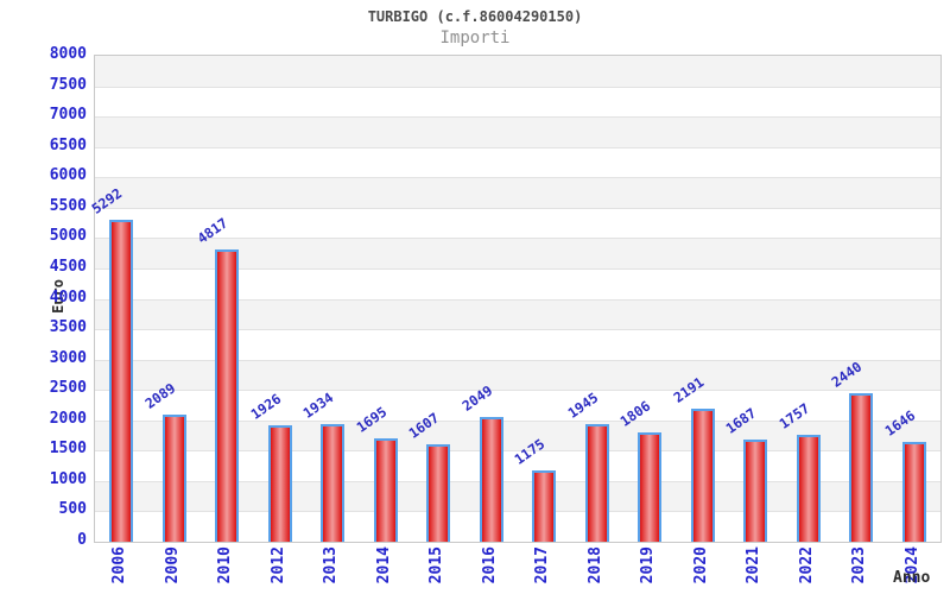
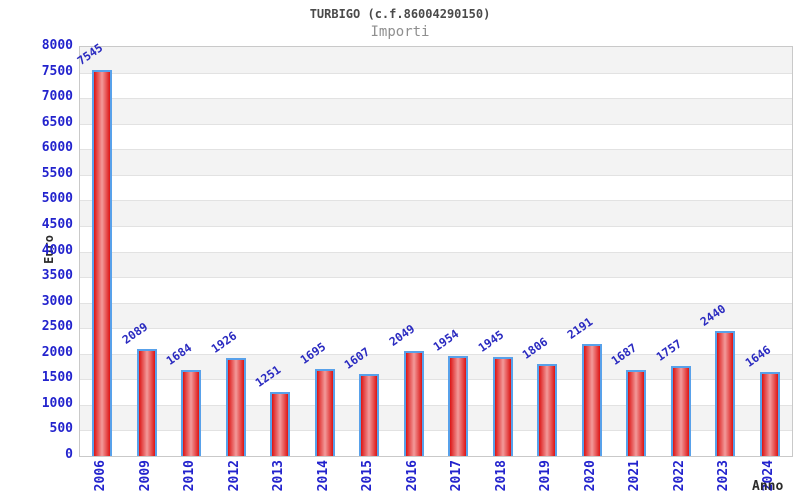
2006: 5292 -> 7545
2010: 4817 -> 1684
2013: 1934 -> 1251
2017: 1175 -> 1954
